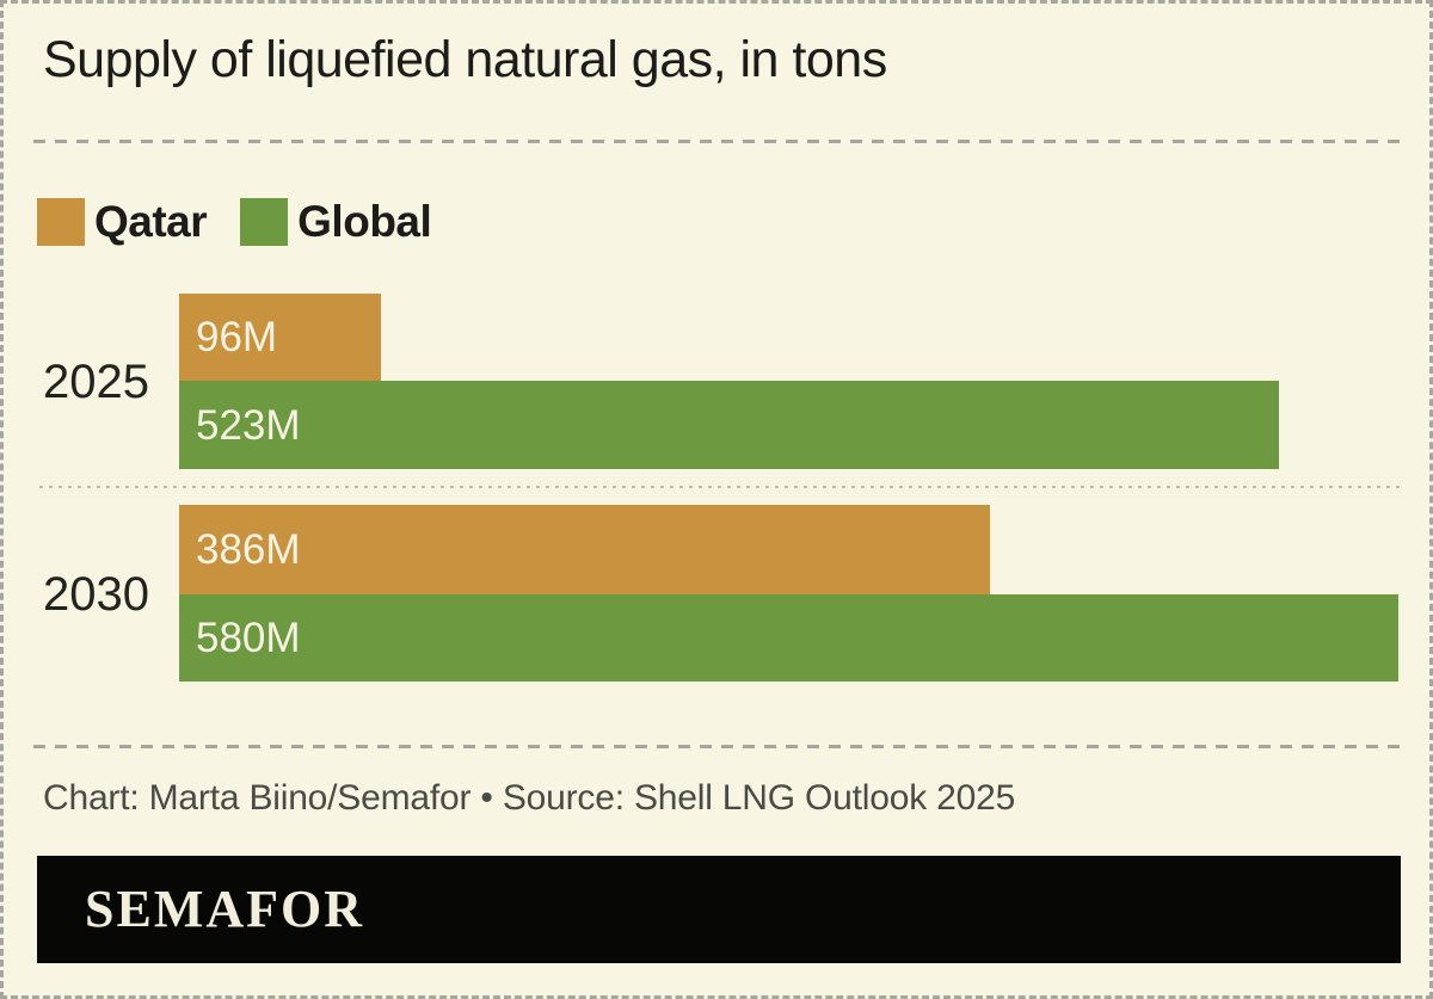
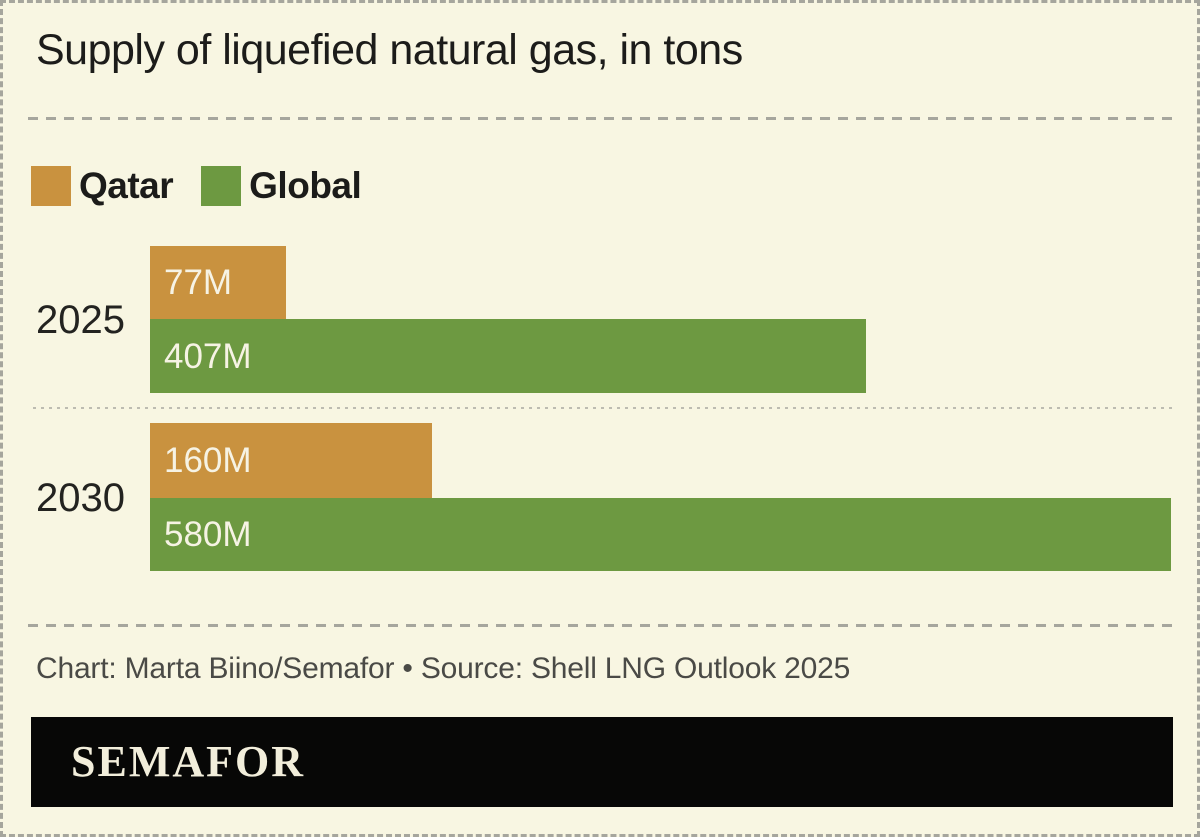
Qatar/2025: 96M -> 77M
Global/2025: 523M -> 407M
Qatar/2030: 386M -> 160M
